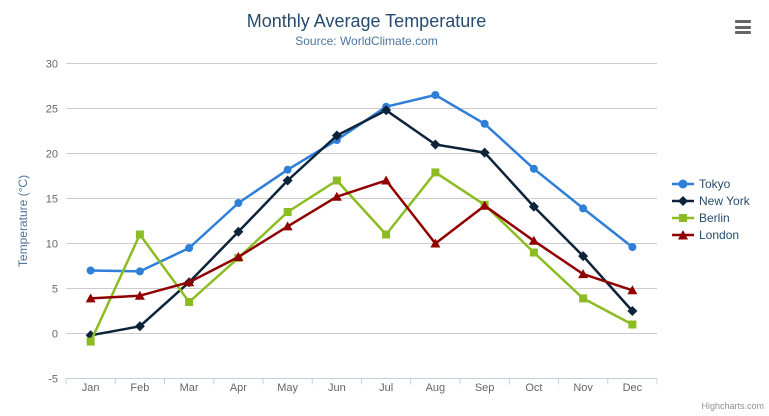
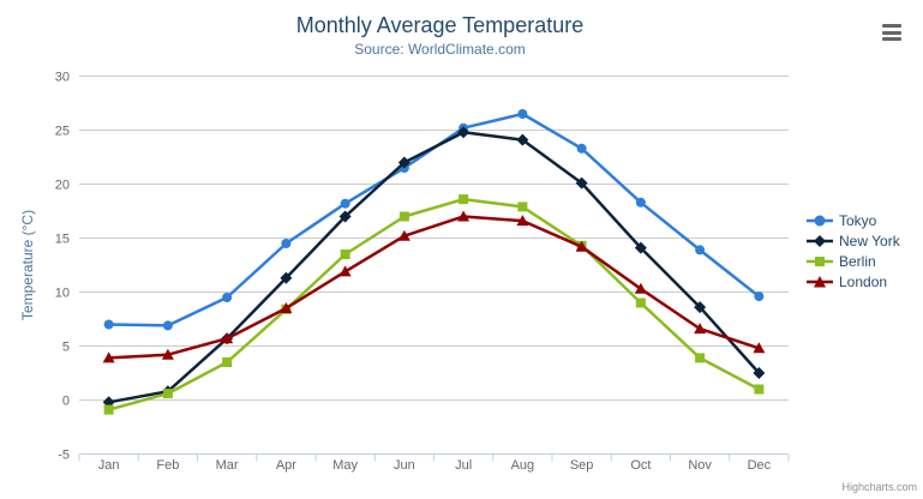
Berlin/Feb: 11 -> 1
Berlin/Jul: 11 -> 19
New York/Aug: 21 -> 24
London/Aug: 10 -> 17
